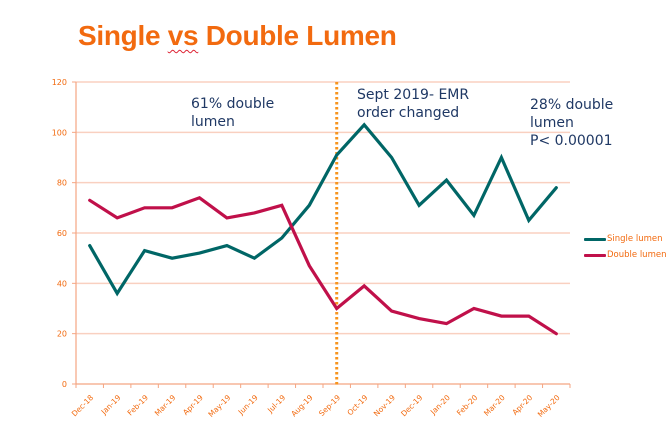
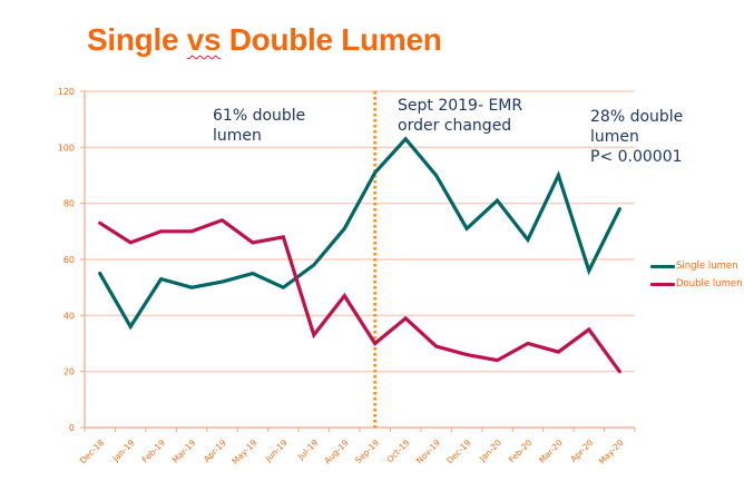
Double lumen/Jul-19: 71 -> 33
Single lumen/Apr-20: 65 -> 56
Double lumen/Apr-20: 27 -> 35
